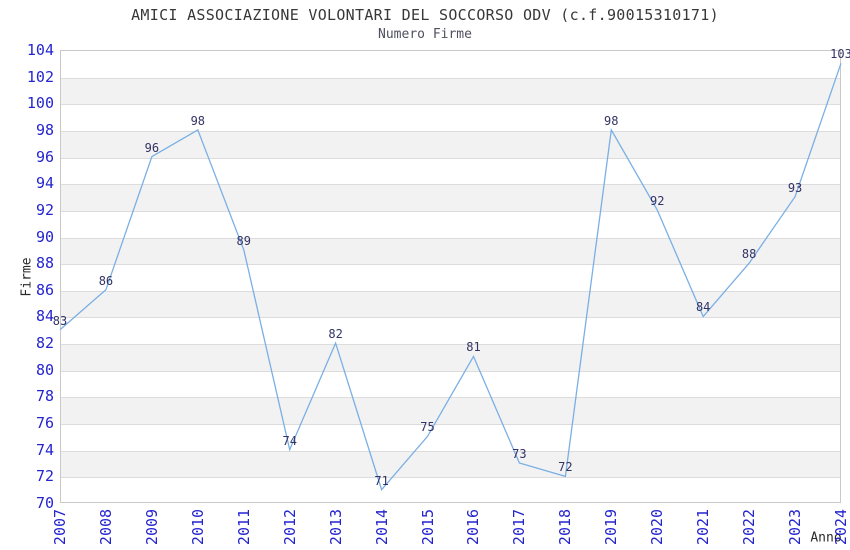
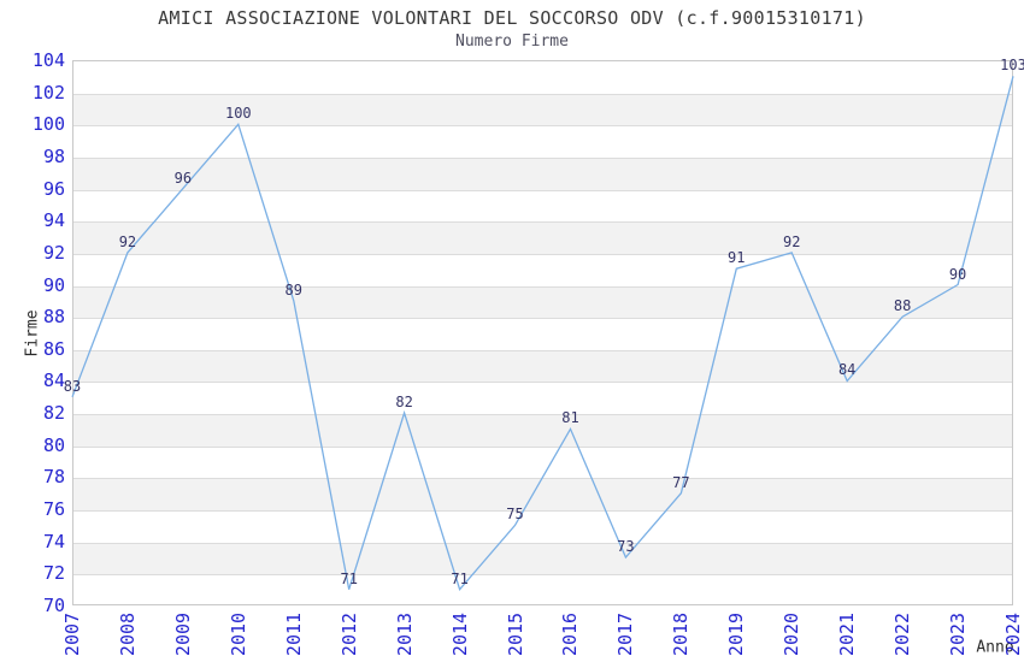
2008: 86 -> 92
2010: 98 -> 100
2012: 74 -> 71
2018: 72 -> 77
2019: 98 -> 91
2023: 93 -> 90
